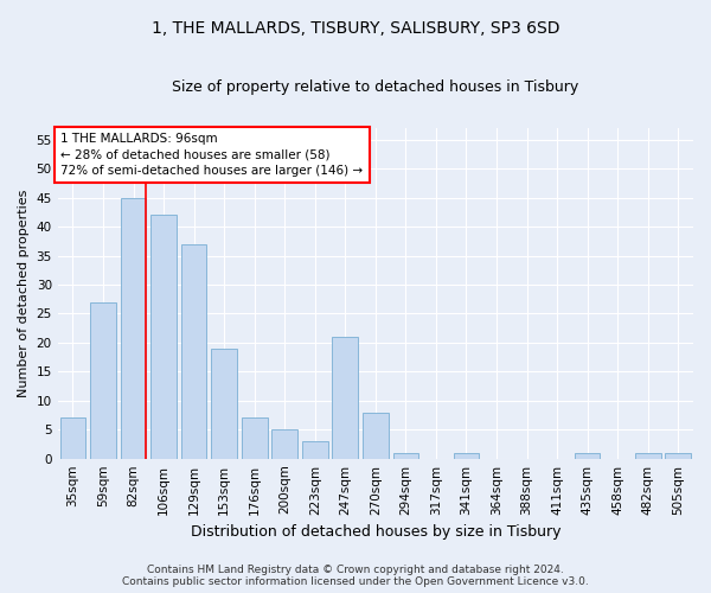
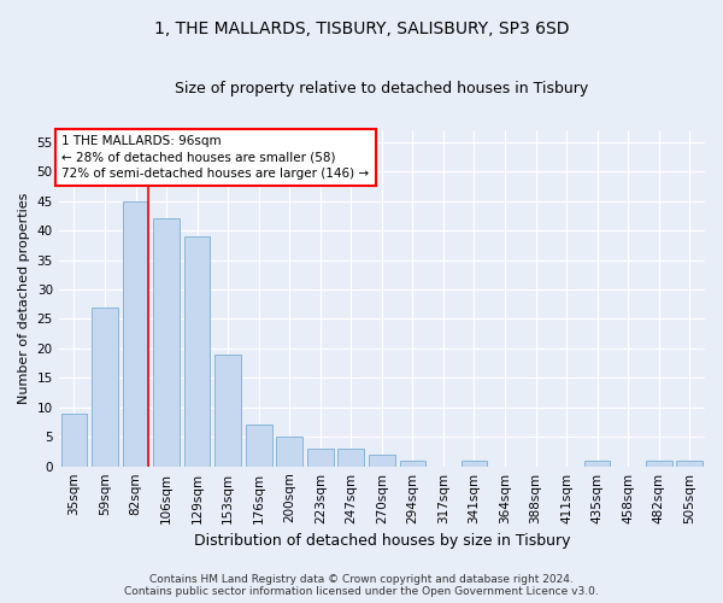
35sqm: 7 -> 9
129sqm: 37 -> 39
247sqm: 21 -> 3
270sqm: 8 -> 2
